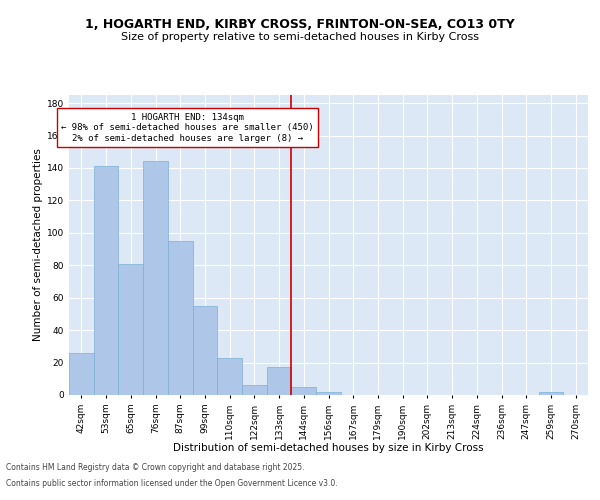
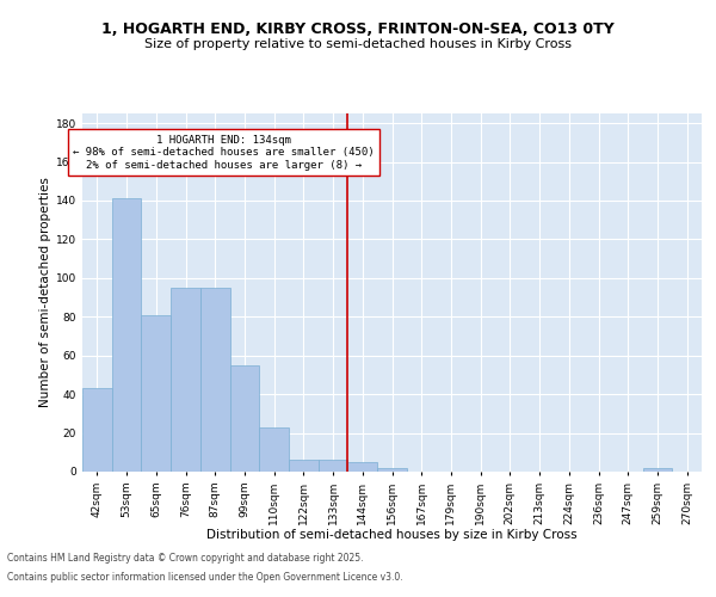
42sqm: 26 -> 43
76sqm: 144 -> 95
133sqm: 17 -> 6
